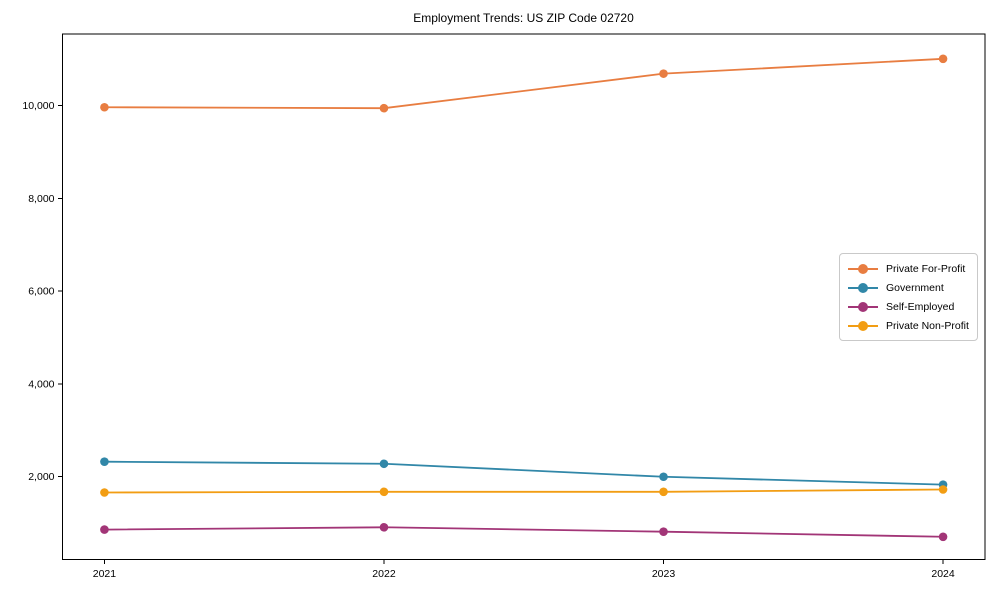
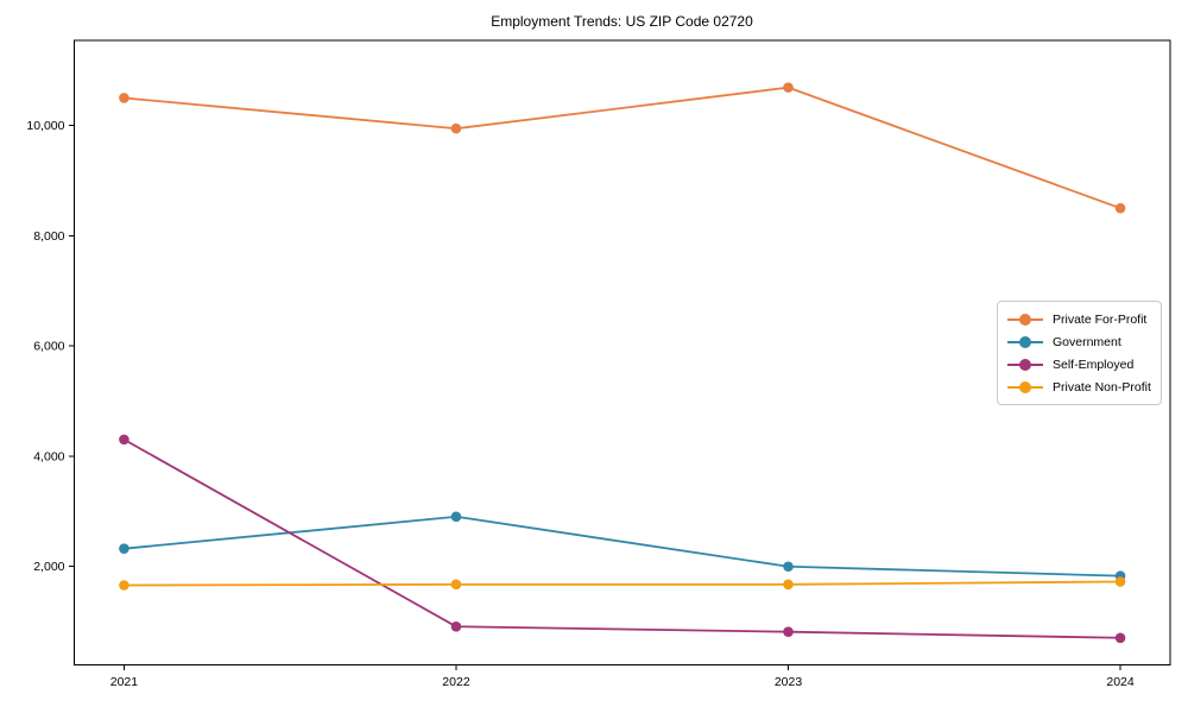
Private For-Profit/2021: 10000 -> 10500
Self-Employed/2021: 900 -> 4300
Government/2022: 2300 -> 2900
Private For-Profit/2024: 11000 -> 8500
